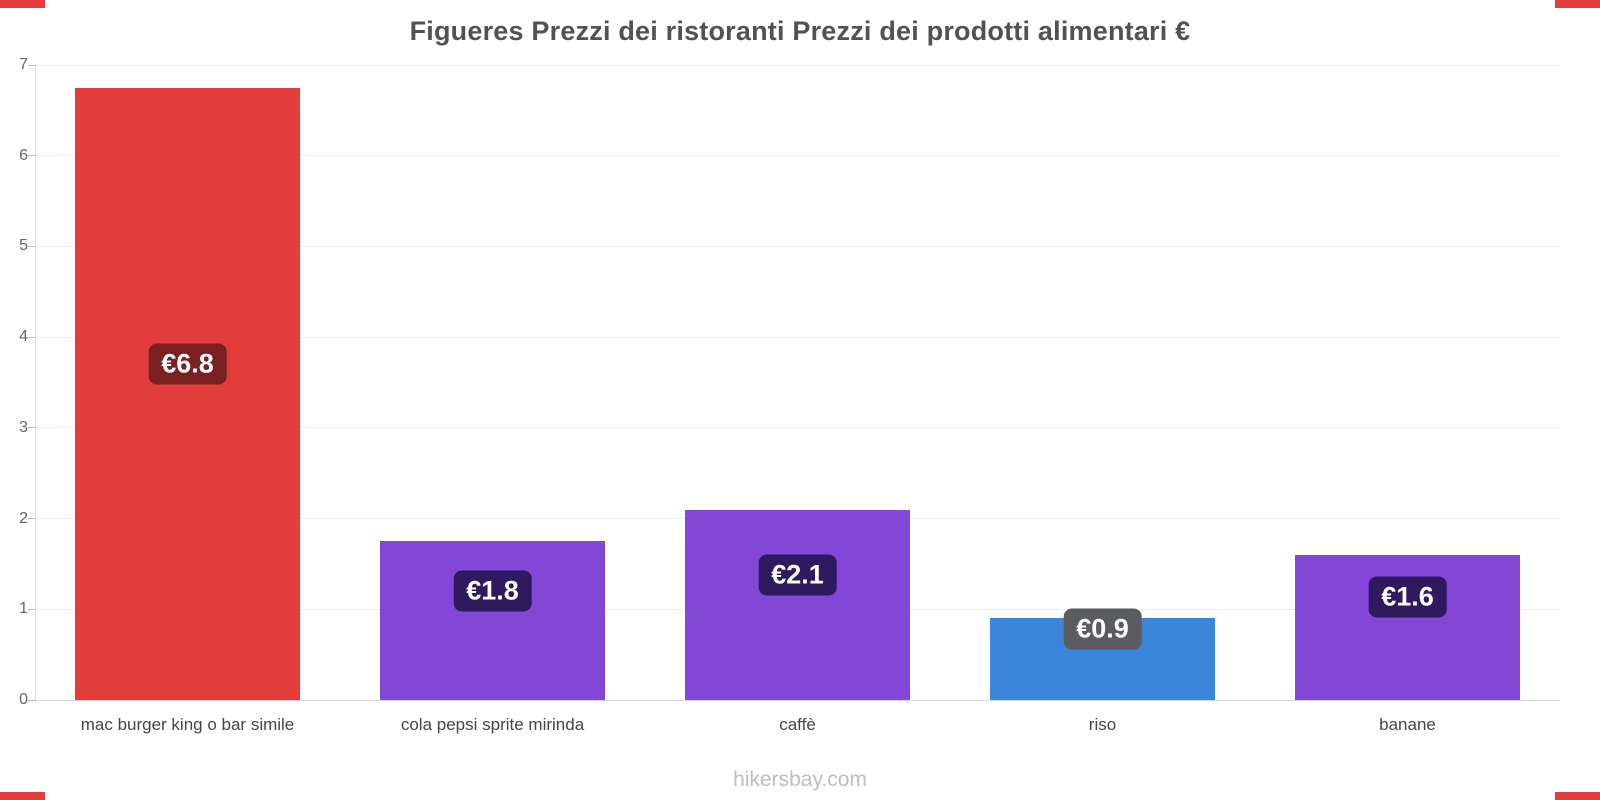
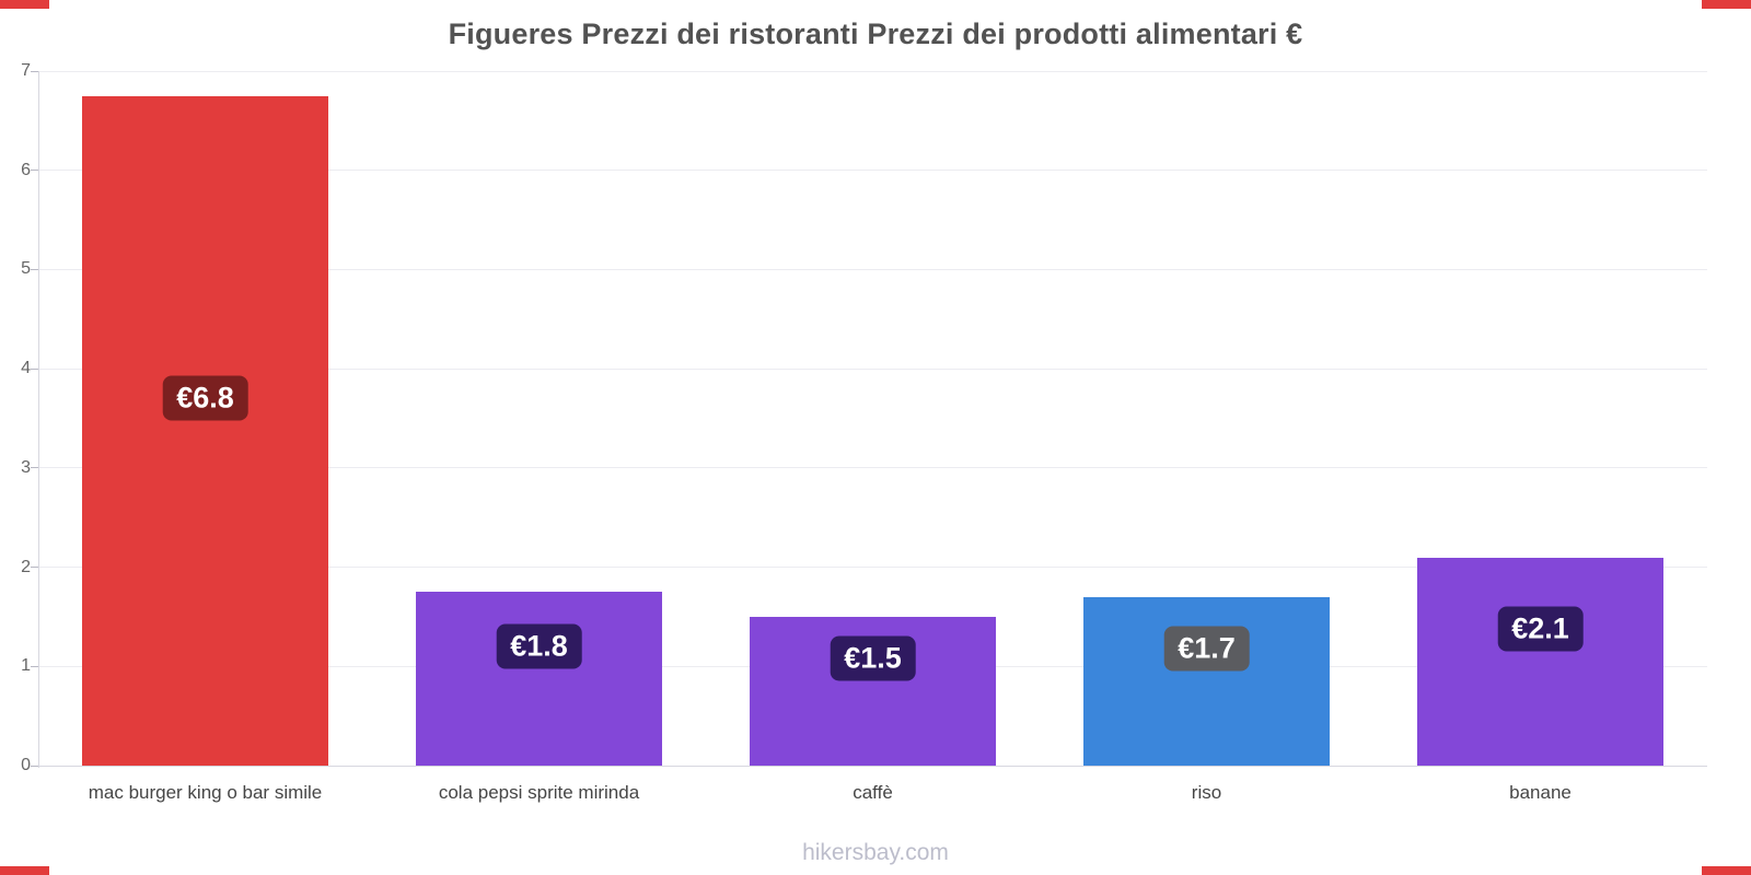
caffè: €2.1 -> €1.5
riso: €0.9 -> €1.7
banane: €1.6 -> €2.1
